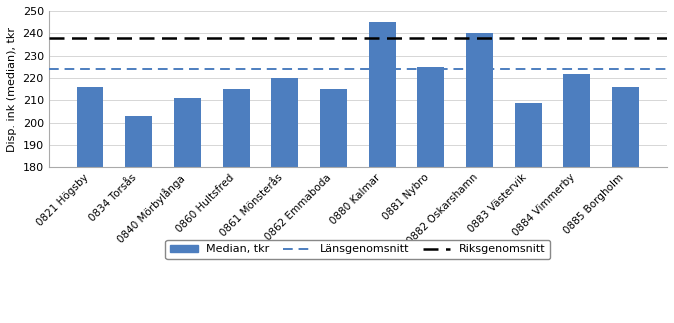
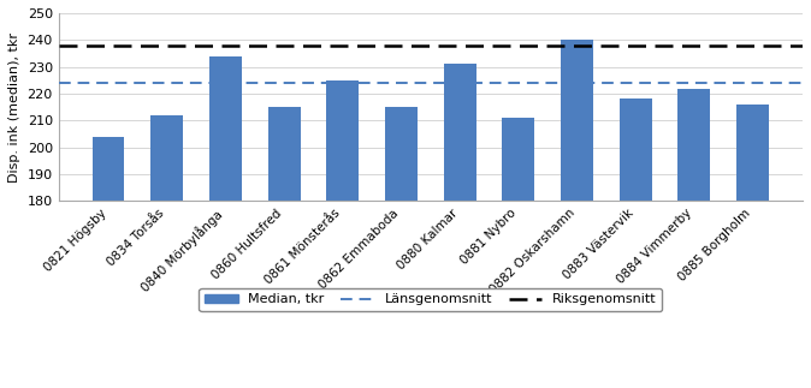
0821 Högsby: 216 -> 204
0834 Torsås: 203 -> 212
0840 Mörbylånga: 211 -> 234
0861 Mönsterås: 220 -> 225
0880 Kalmar: 245 -> 231
0881 Nybro: 225 -> 211
0883 Västervik: 209 -> 218
